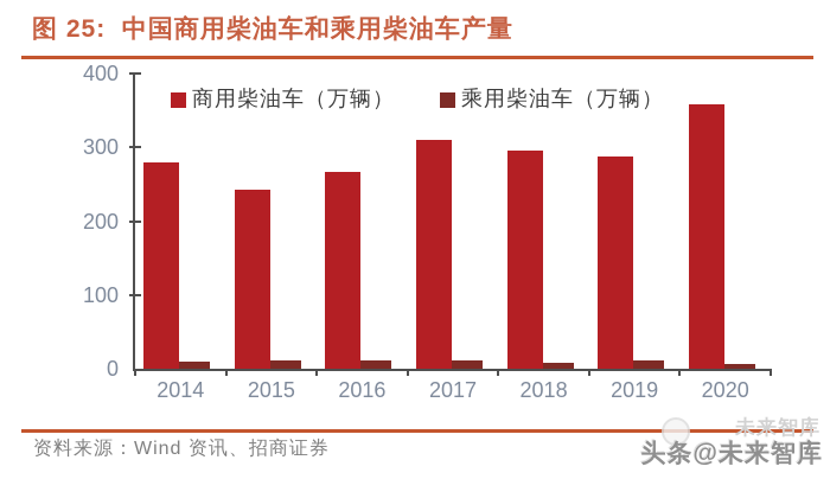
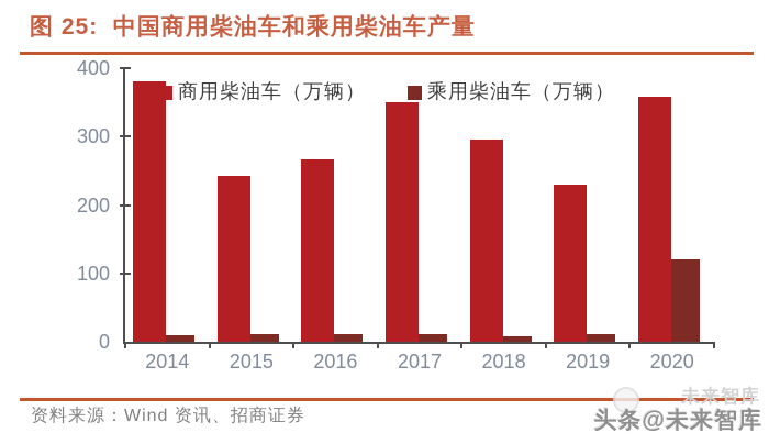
商用柴油车（万辆）/2014: 280 -> 380
商用柴油车（万辆）/2017: 310 -> 350
商用柴油车（万辆）/2019: 290 -> 230
乘用柴油车（万辆）/2020: 10 -> 120
